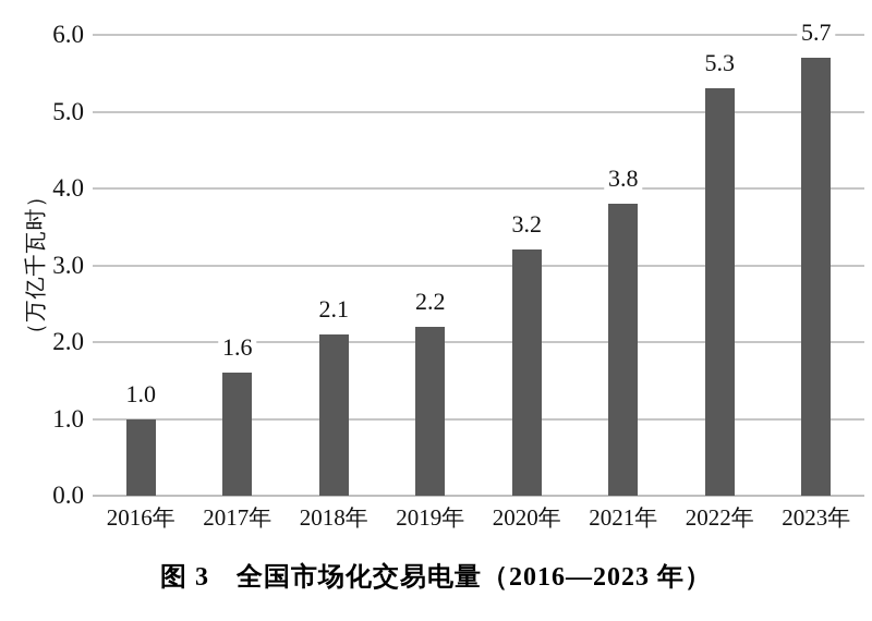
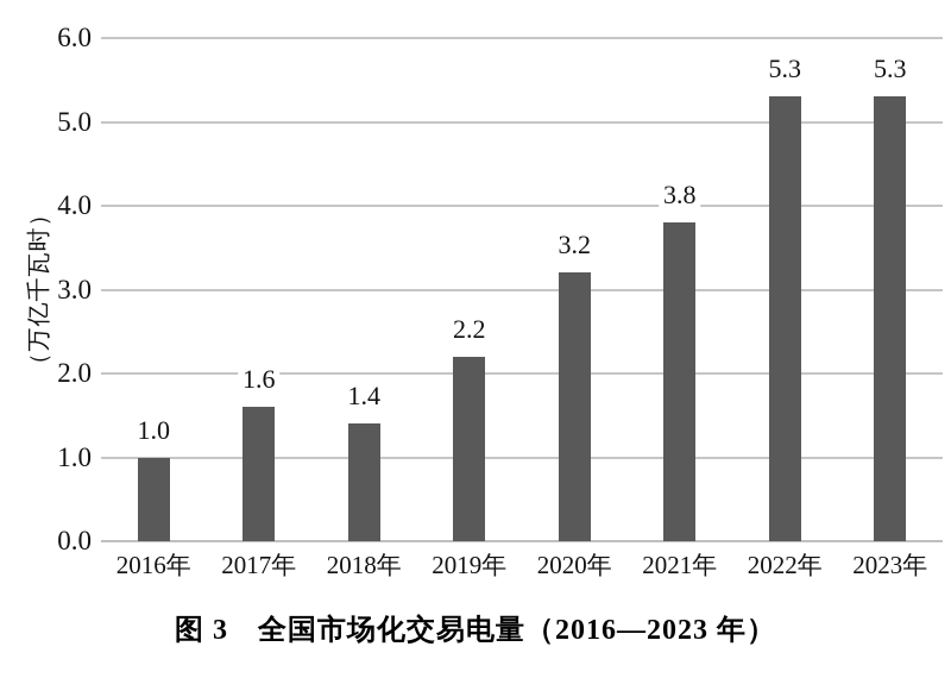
2018年: 2.1 -> 1.4
2023年: 5.7 -> 5.3
